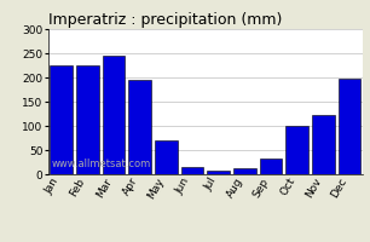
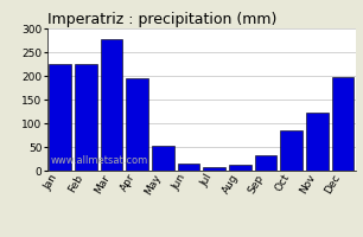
Mar: 245 -> 278
May: 70 -> 53
Oct: 100 -> 85
